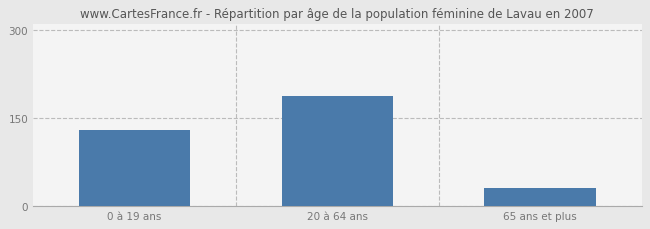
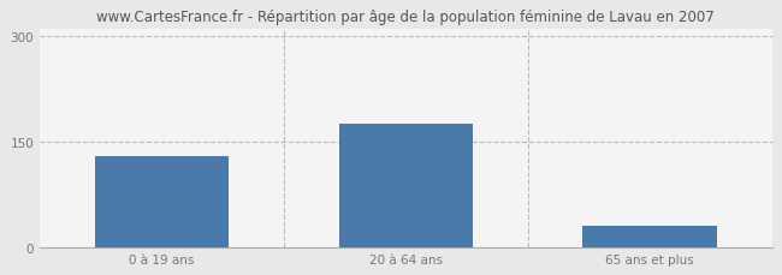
20 à 64 ans: 188 -> 175
